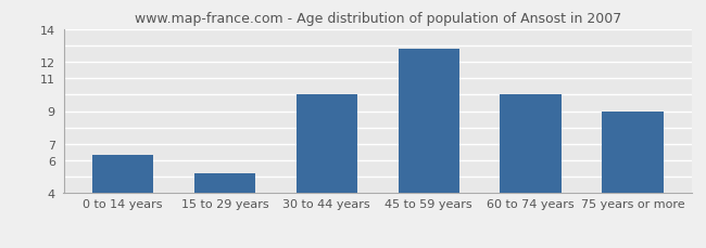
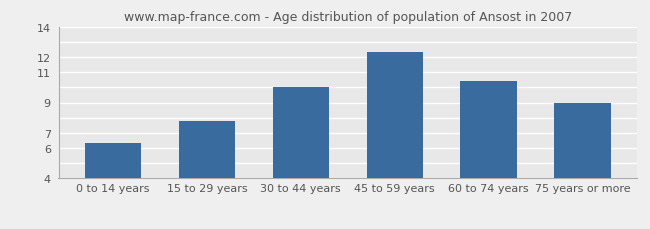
15 to 29 years: 5.2 -> 7.8
45 to 59 years: 12.8 -> 12.3
60 to 74 years: 10.0 -> 10.4
